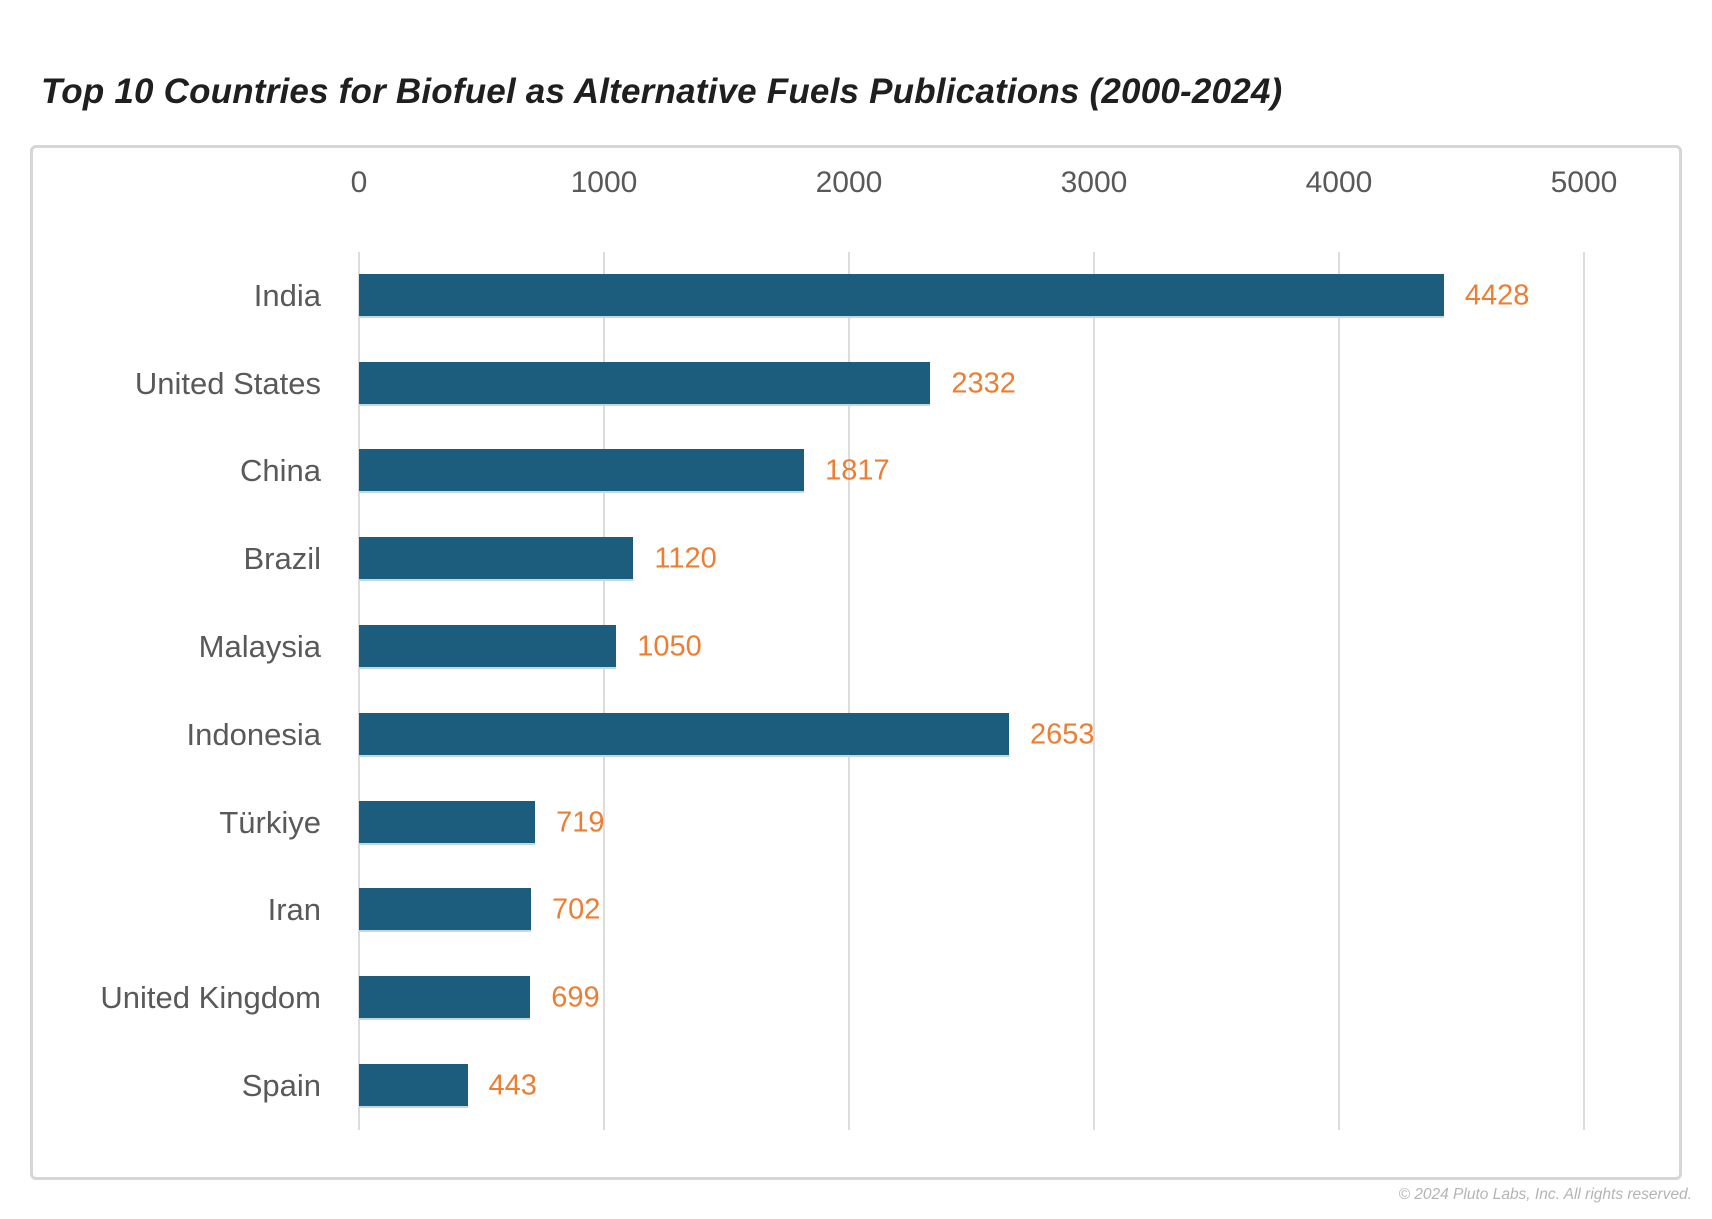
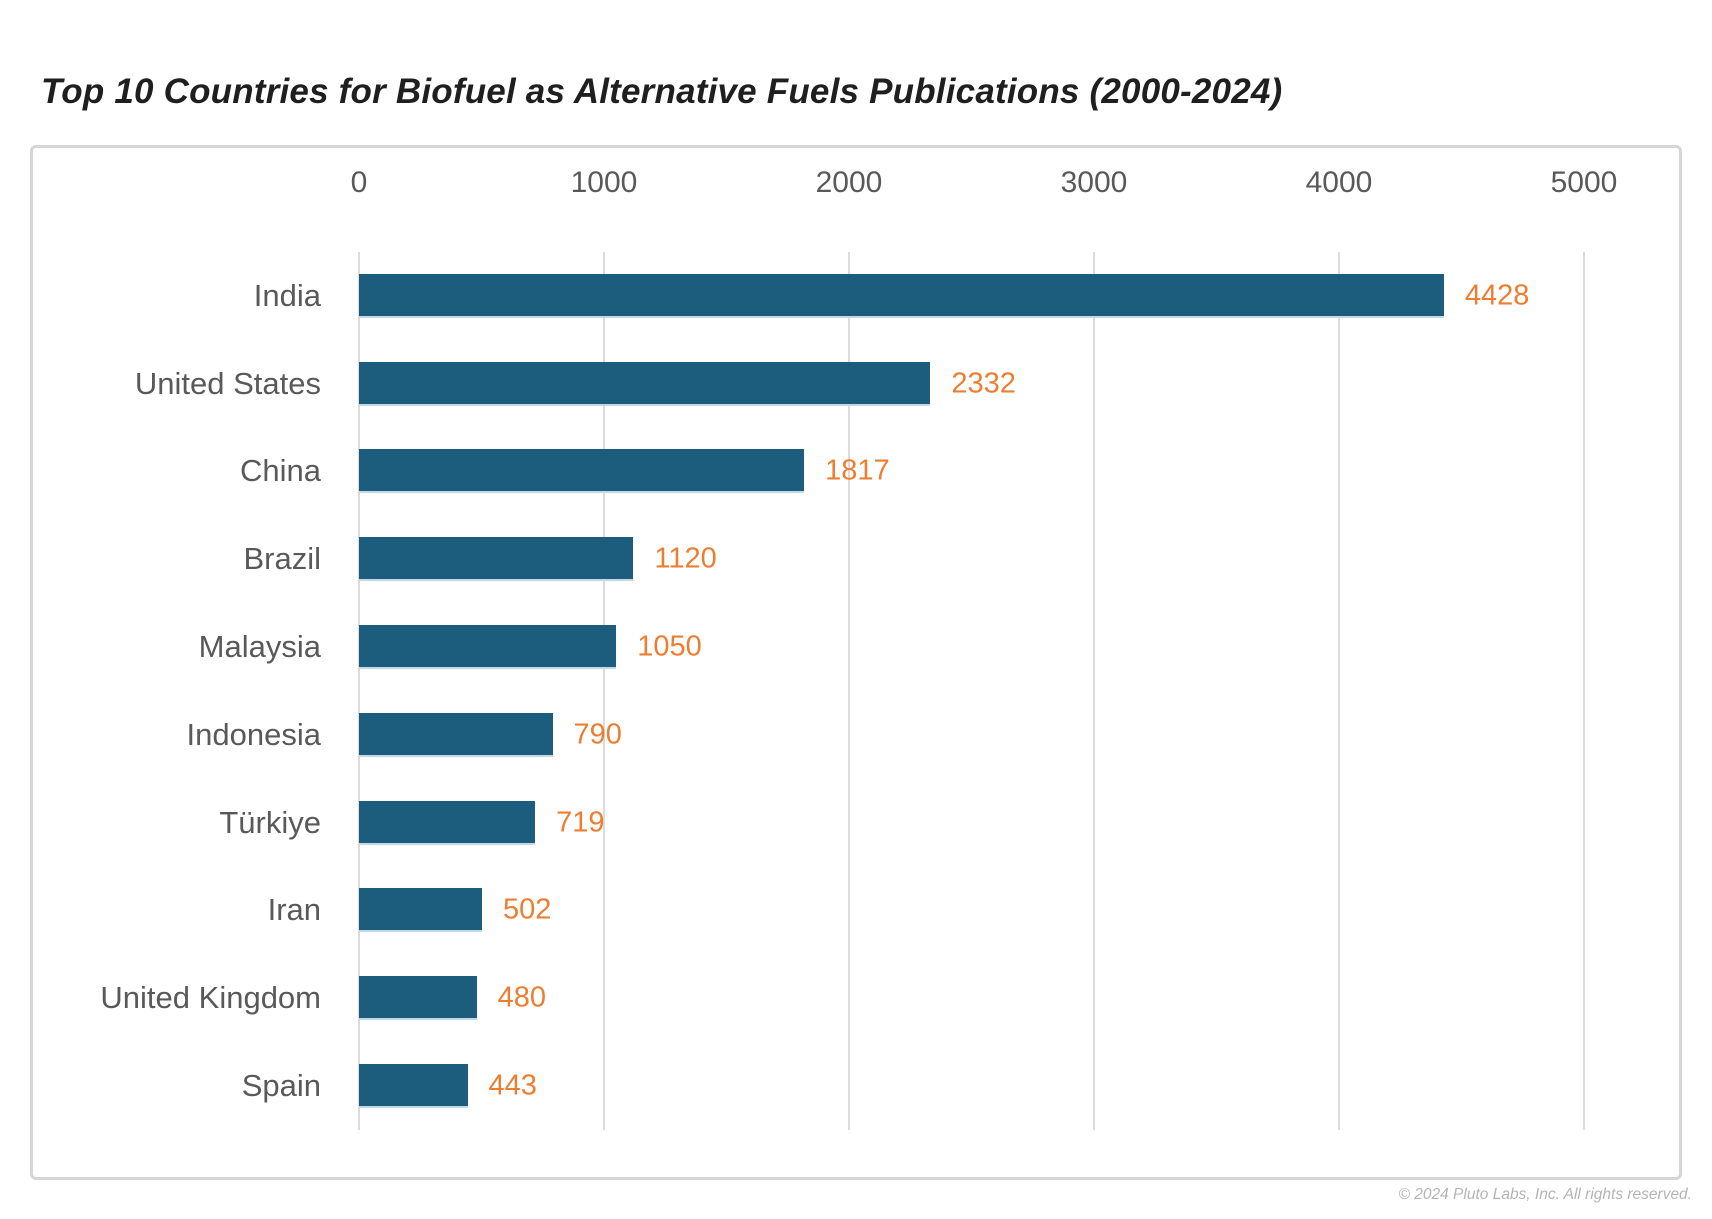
Indonesia: 2653 -> 790
Iran: 702 -> 502
United Kingdom: 699 -> 480
